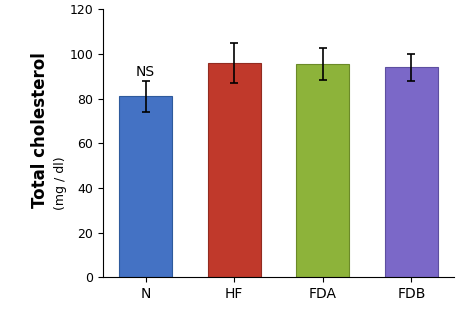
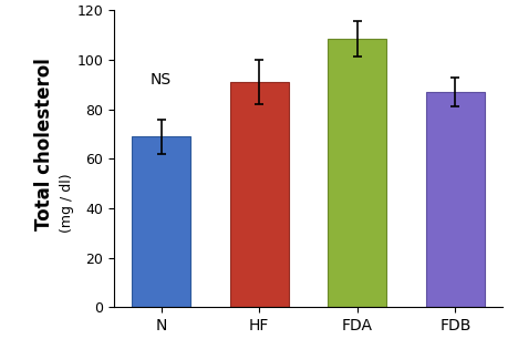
N: 81.0 -> 69.0
HF: 96.0 -> 91.0
FDA: 95.5 -> 108.5
FDB: 94.0 -> 87.0
